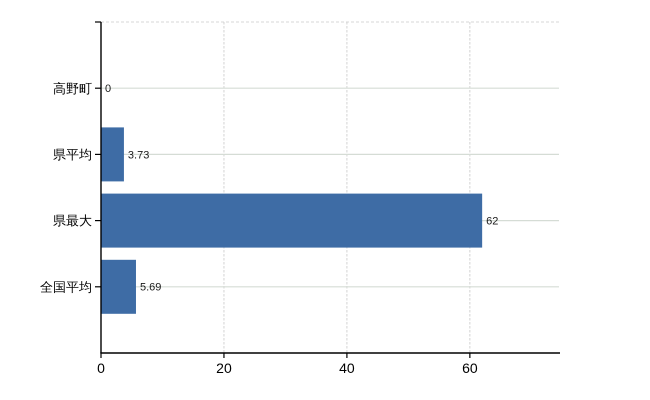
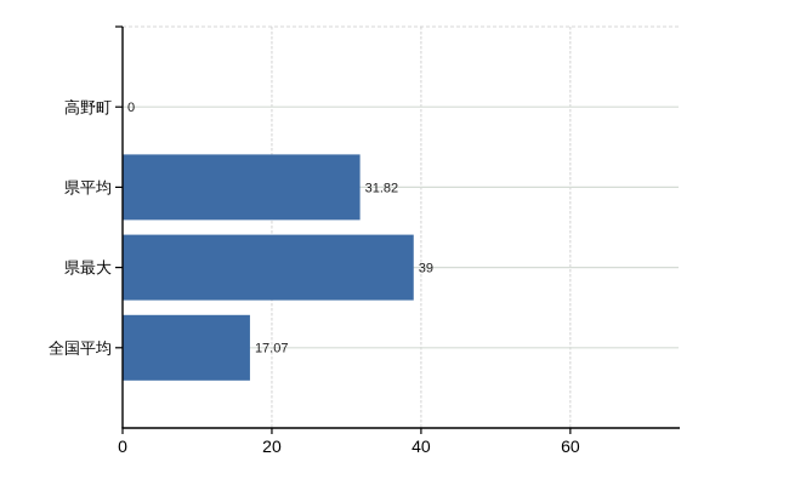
県平均: 3.73 -> 31.82
県最大: 62 -> 39
全国平均: 5.69 -> 17.07
